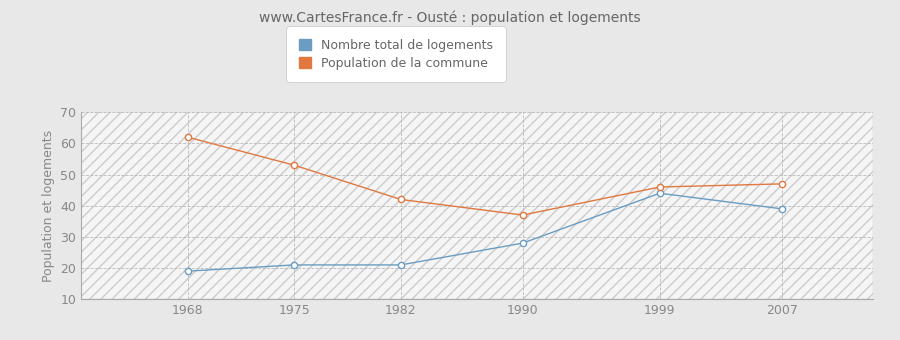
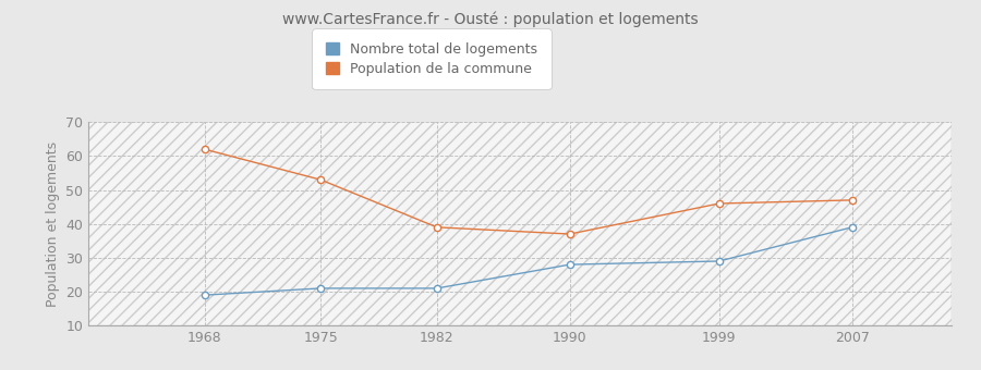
Population de la commune/1982: 42 -> 39
Nombre total de logements/1999: 44 -> 29
